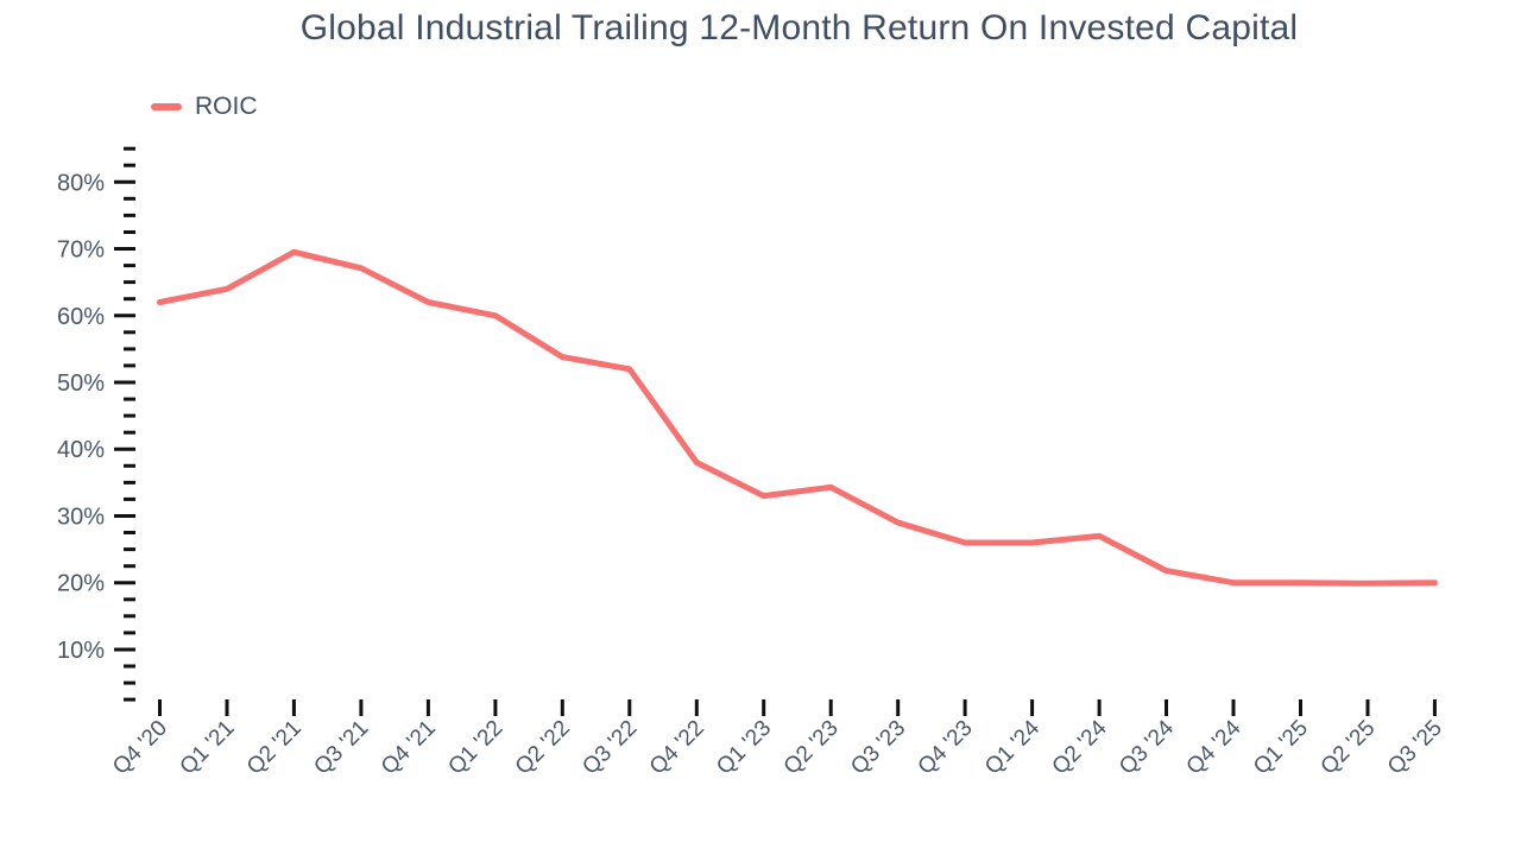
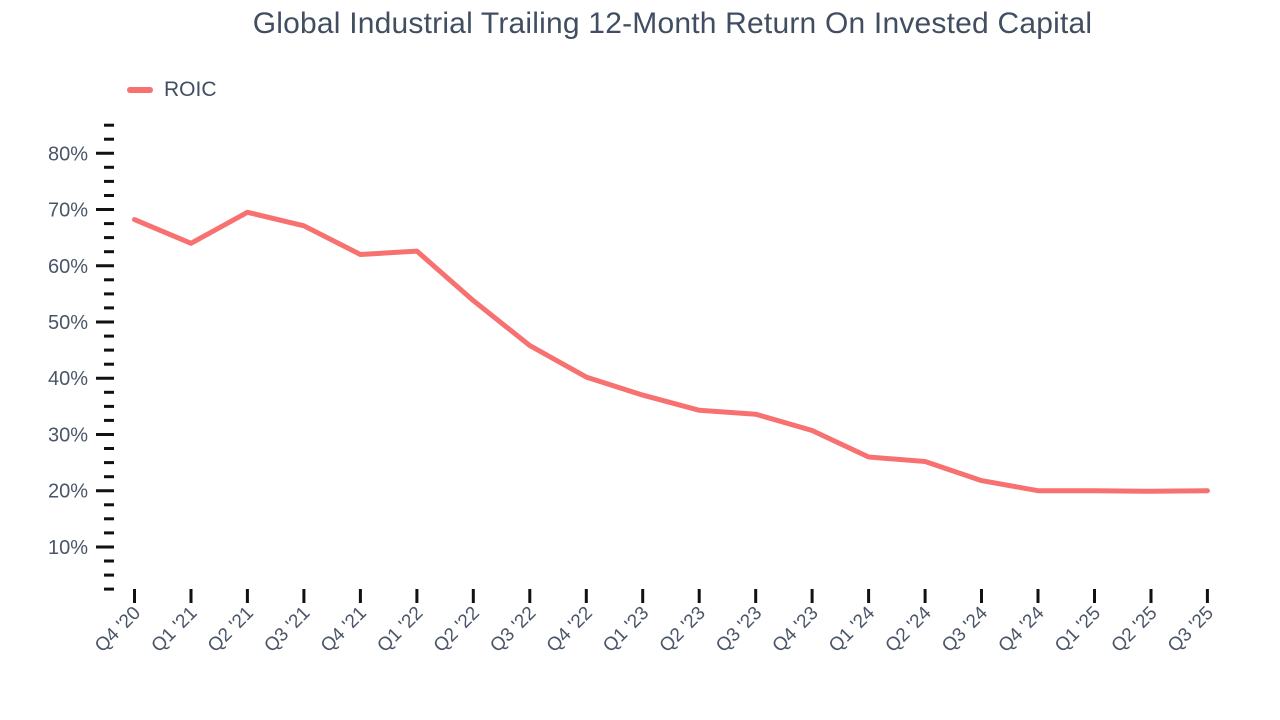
Q4 '20: 62% -> 68%
Q1 '22: 60% -> 63%
Q3 '22: 52% -> 46%
Q4 '22: 38% -> 40%
Q1 '23: 33% -> 37%
Q3 '23: 29% -> 34%
Q4 '23: 26% -> 31%
Q2 '24: 27% -> 25%
